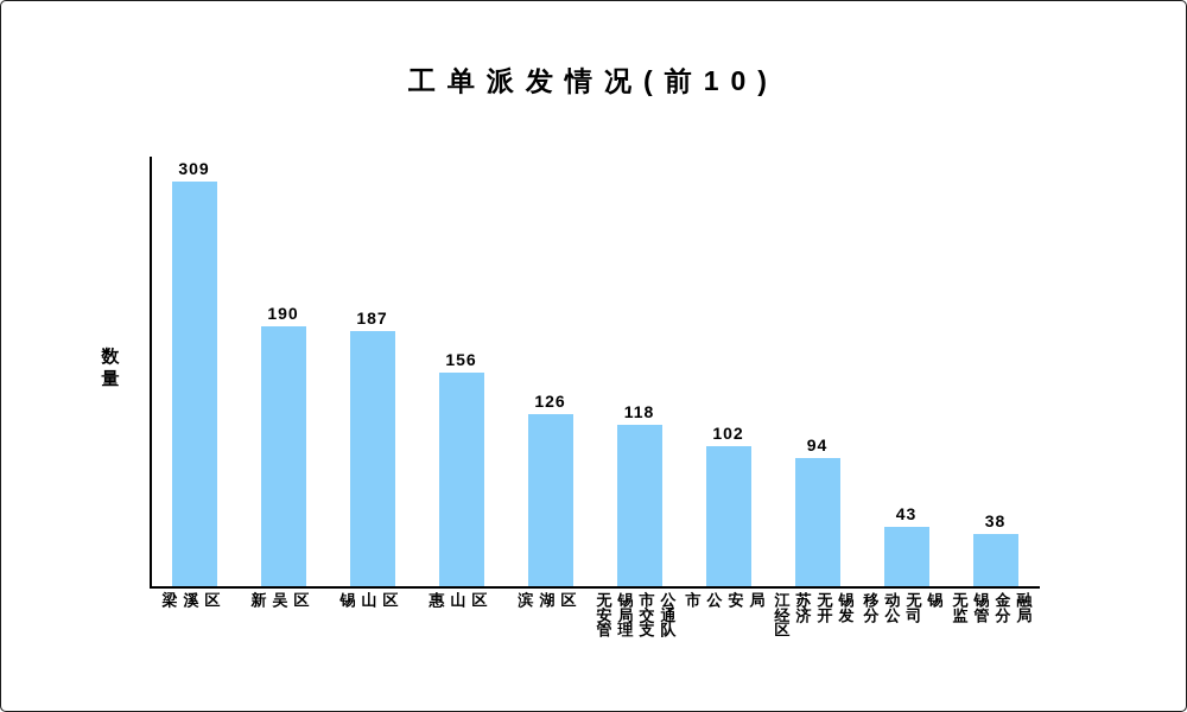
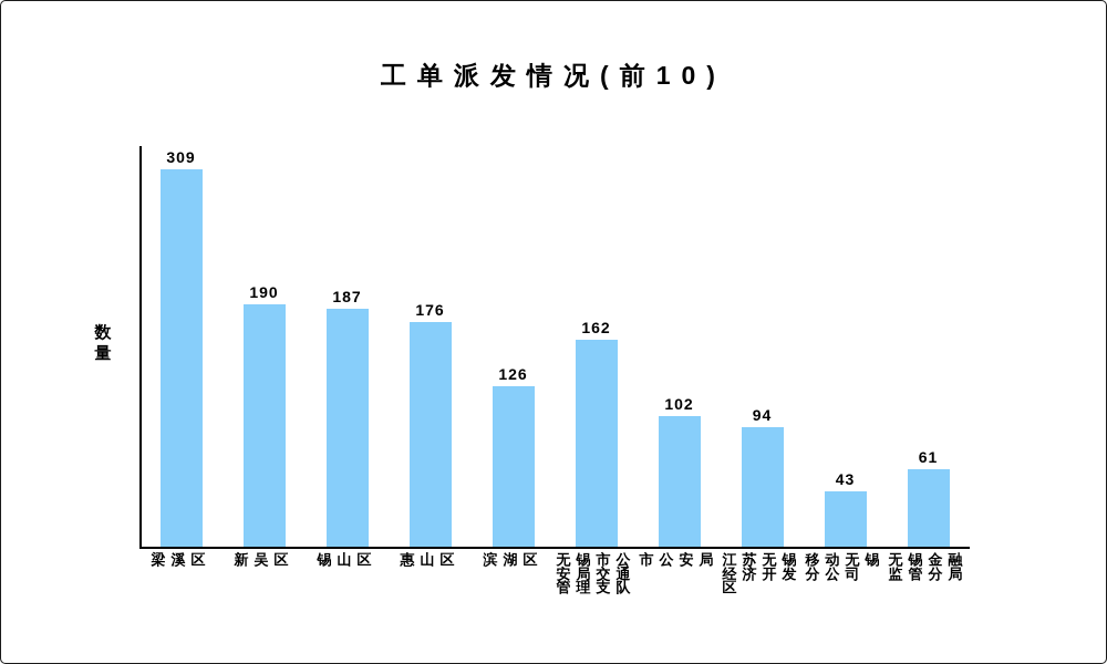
惠山区: 156 -> 176
无锡市公安局交通管理支队: 118 -> 162
无锡金融监管分局: 38 -> 61
